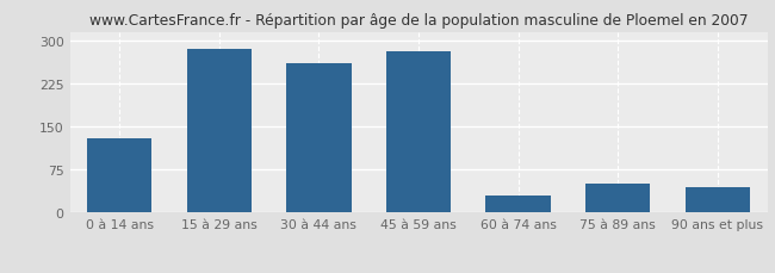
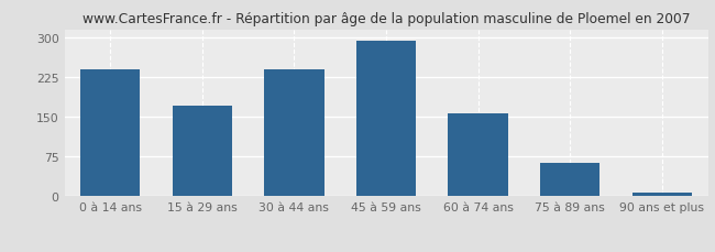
0 à 14 ans: 130 -> 240
15 à 29 ans: 285 -> 170
30 à 44 ans: 260 -> 240
45 à 59 ans: 280 -> 293
60 à 74 ans: 30 -> 157
75 à 89 ans: 50 -> 63
90 ans et plus: 45 -> 8
